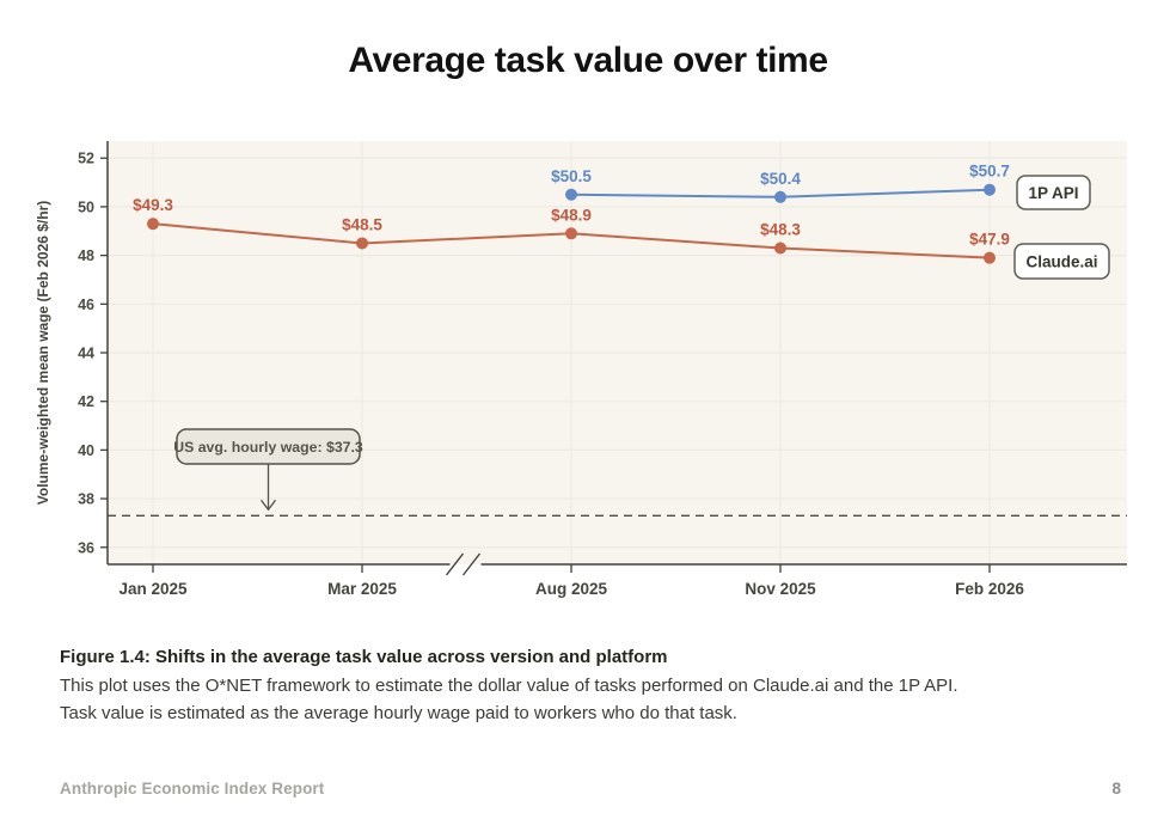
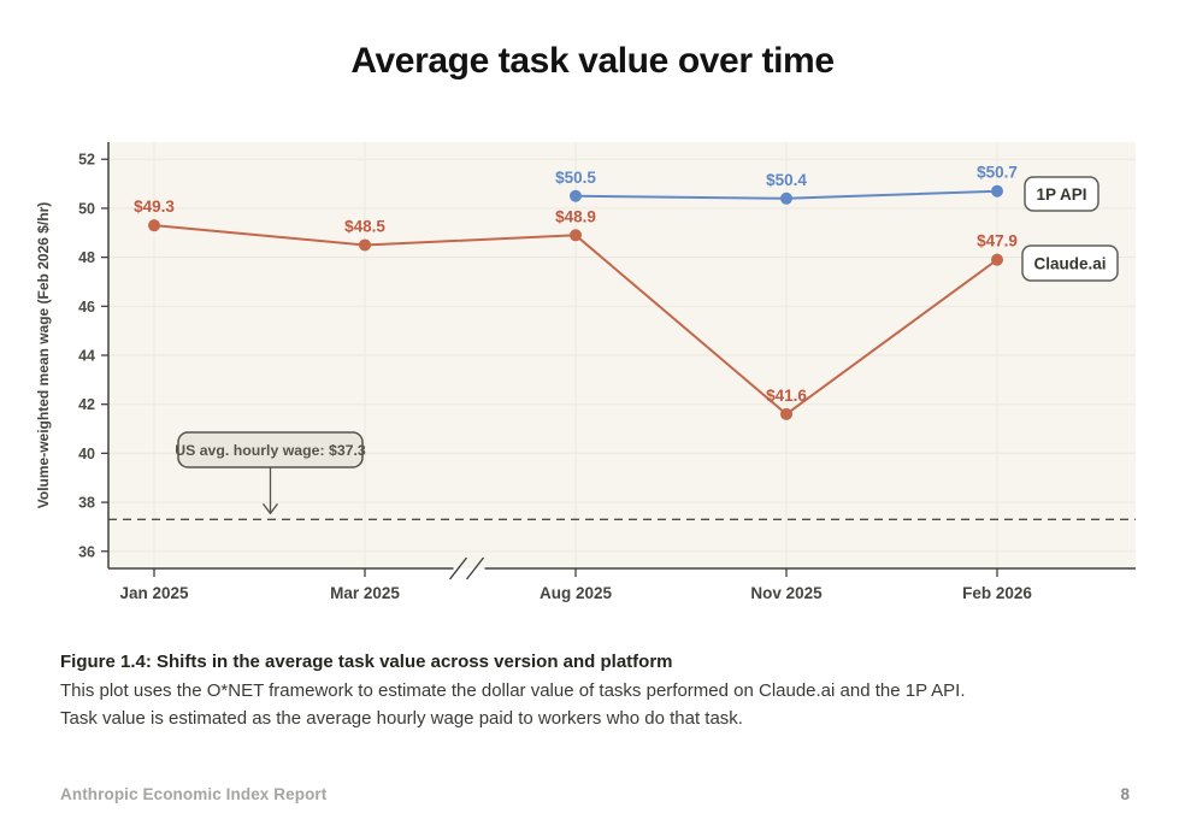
Claude.ai/Nov 2025: $48.3 -> $41.6
